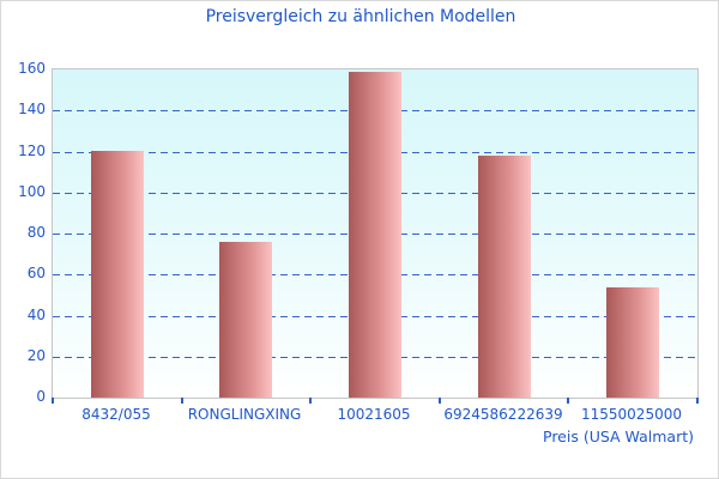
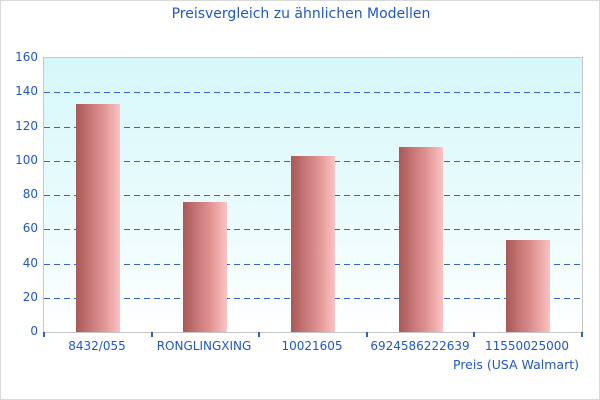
8432/055: 120 -> 133
10021605: 159 -> 103
6924586222639: 118 -> 108
